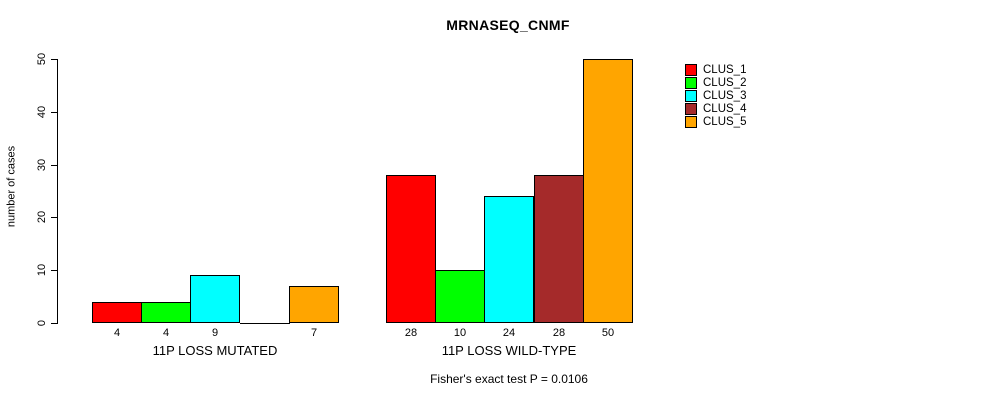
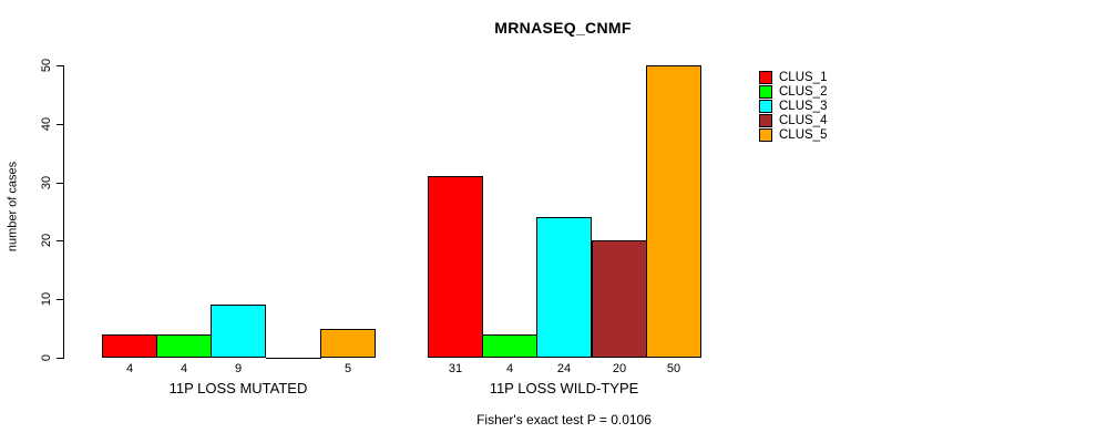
CLUS_5/11P LOSS MUTATED: 7 -> 5
CLUS_1/11P LOSS WILD-TYPE: 28 -> 31
CLUS_2/11P LOSS WILD-TYPE: 10 -> 4
CLUS_4/11P LOSS WILD-TYPE: 28 -> 20
